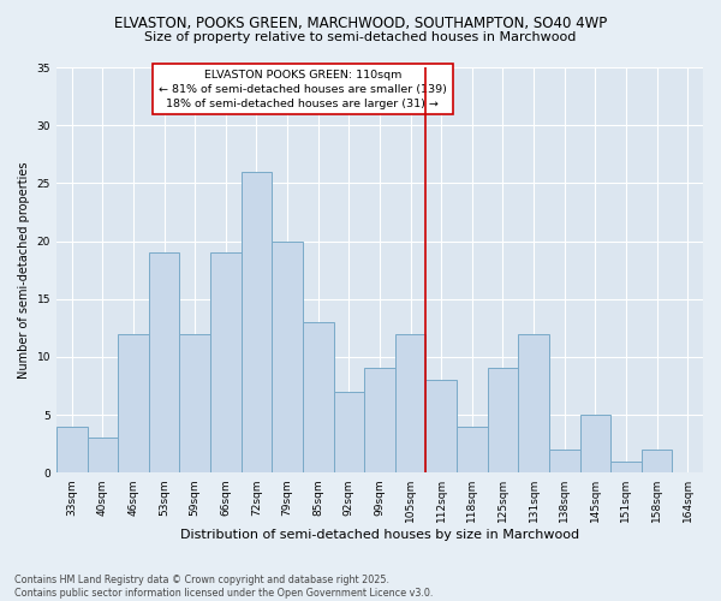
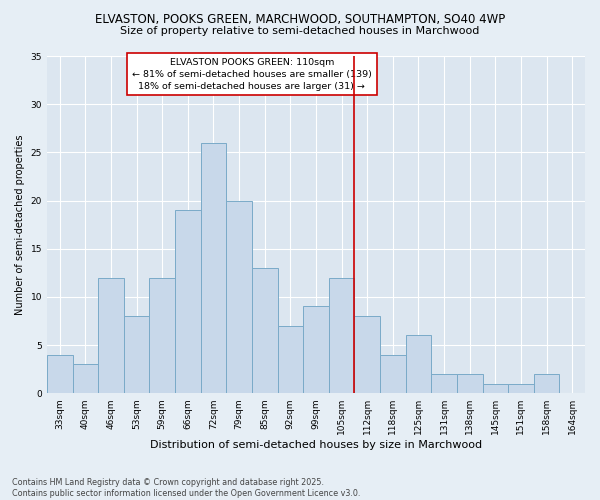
53sqm: 19 -> 8
125sqm: 9 -> 6
131sqm: 12 -> 2
145sqm: 5 -> 1
